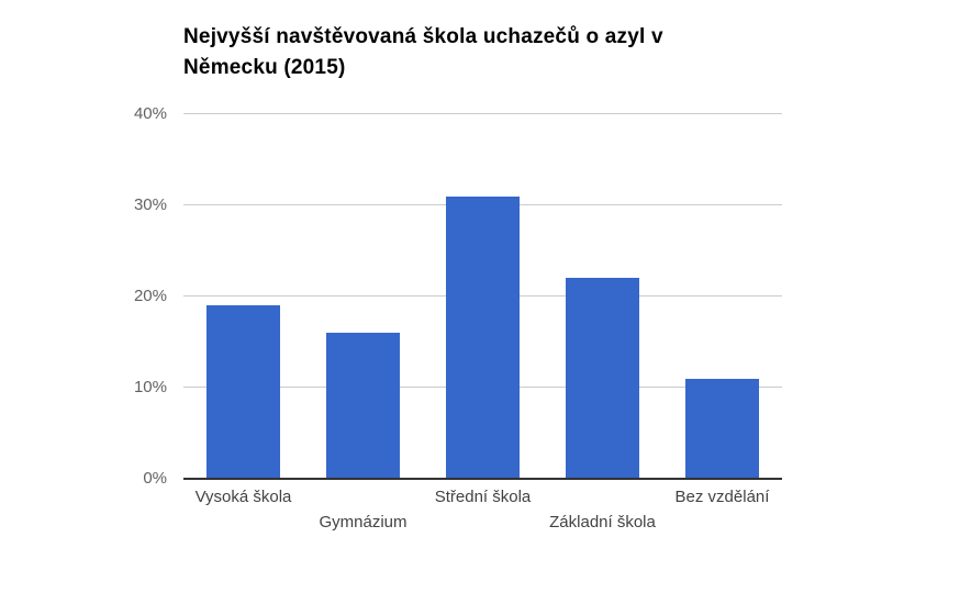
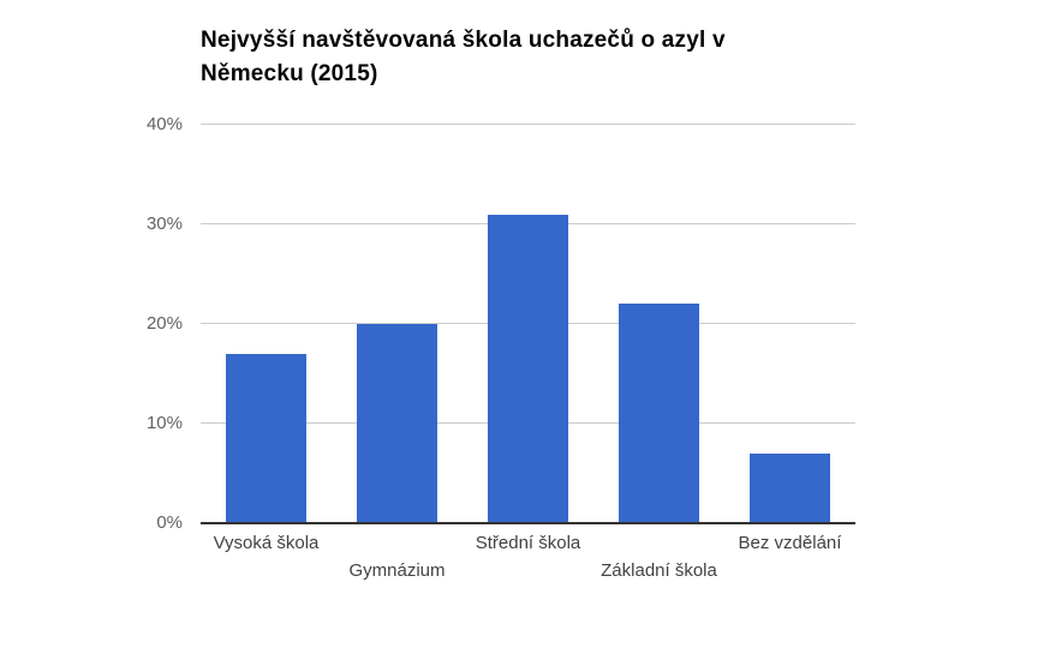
Vysoká škola: 19% -> 17%
Gymnázium: 16% -> 20%
Bez vzdělání: 11% -> 7%
